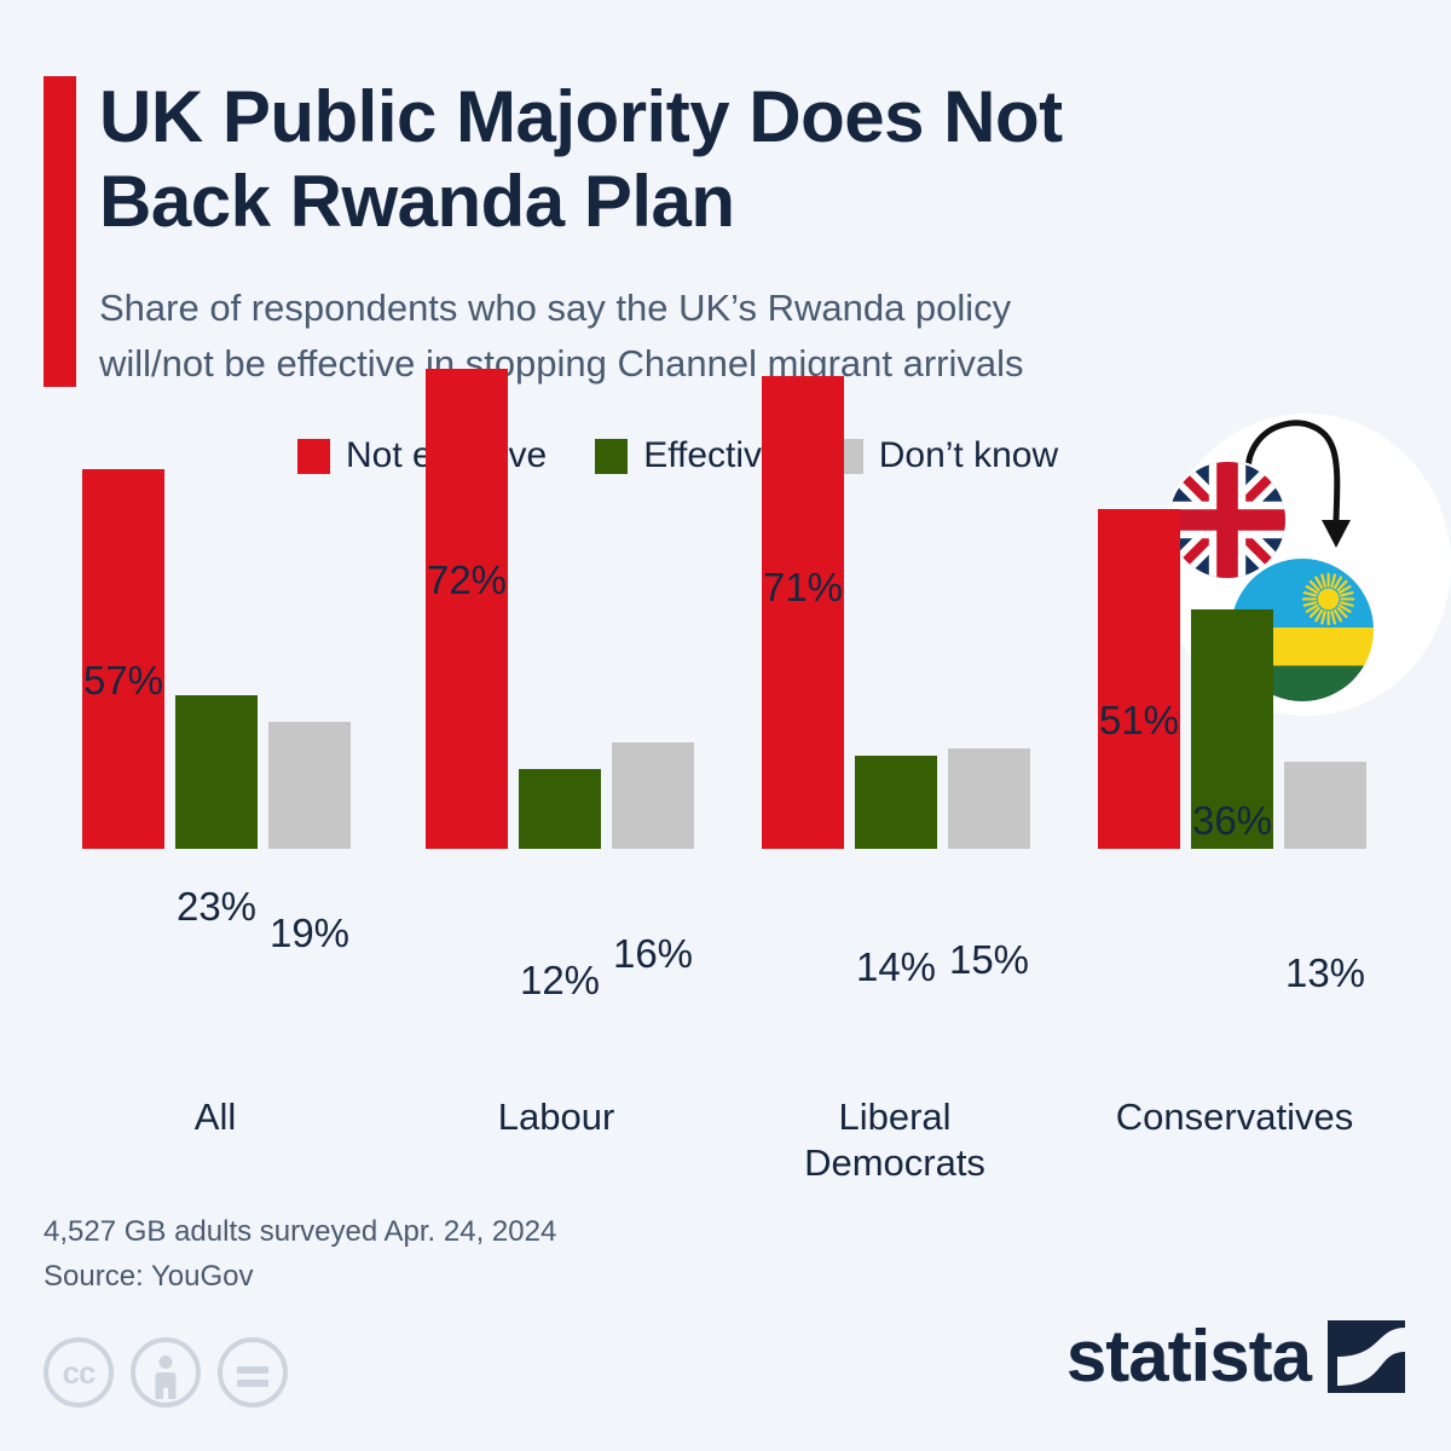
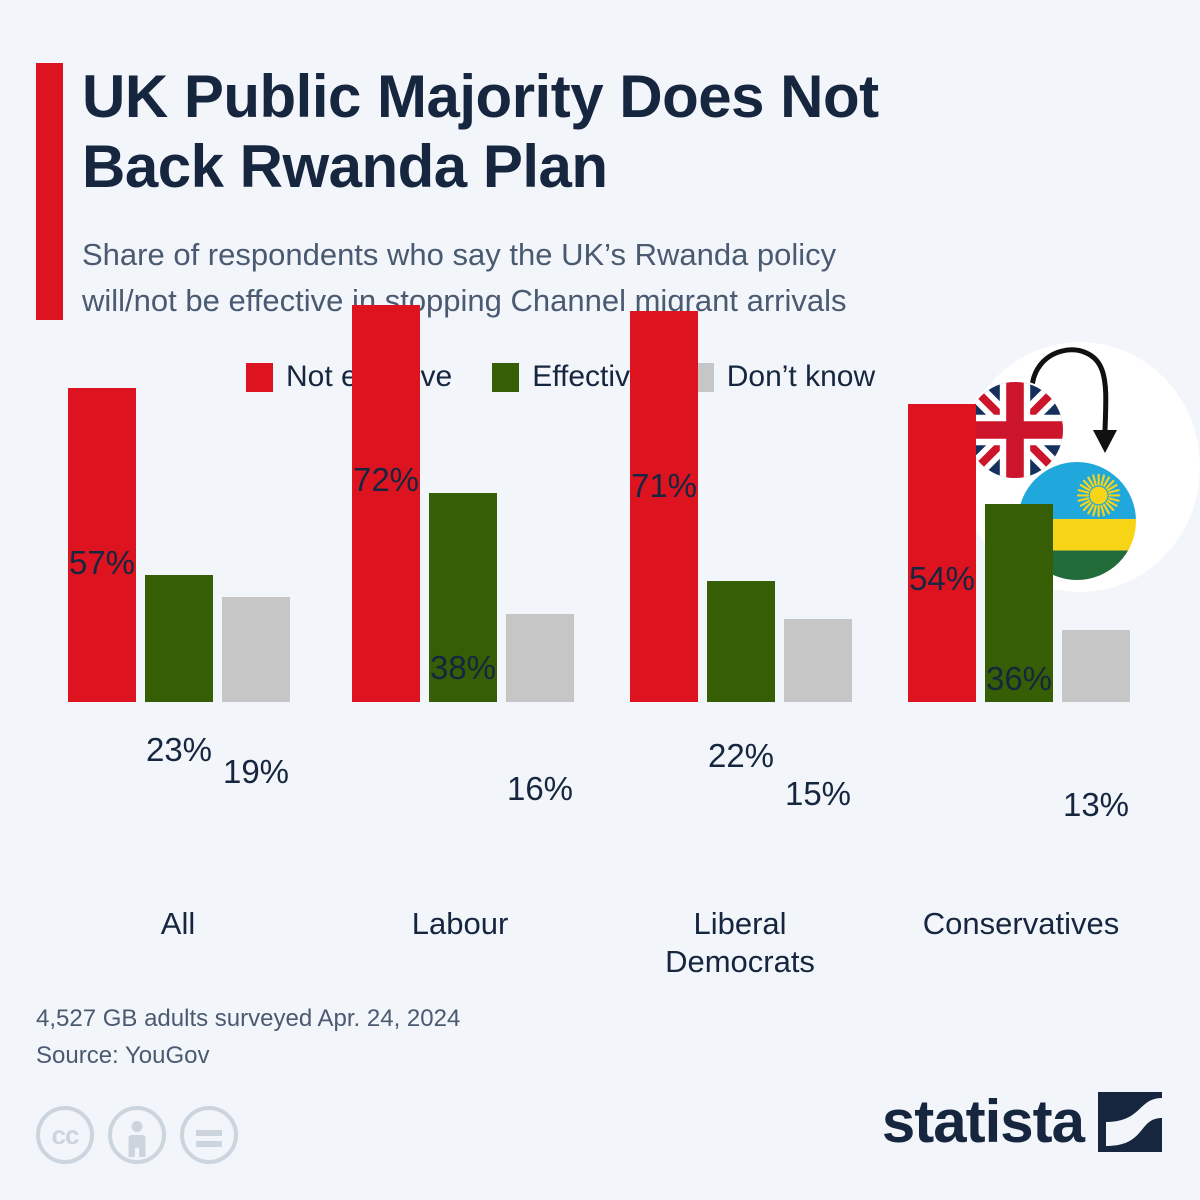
Effective/Labour: 12% -> 38%
Effective/Liberal Democrats: 14% -> 22%
Not effective/Conservatives: 51% -> 54%
